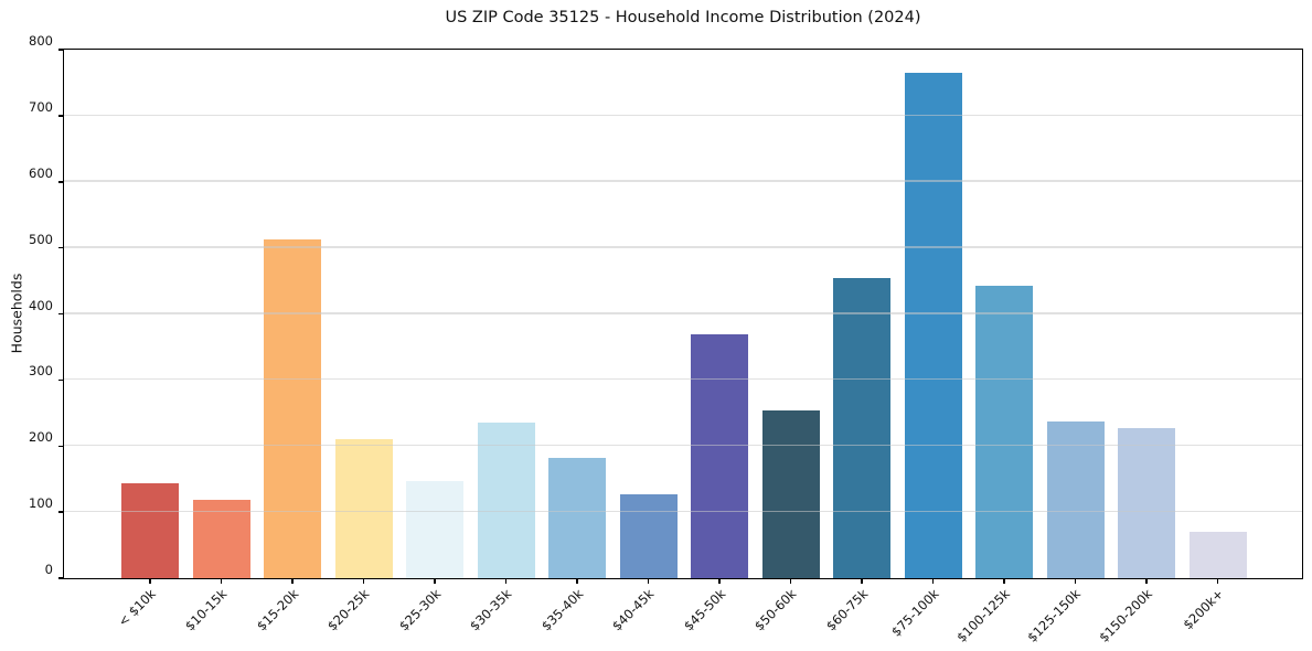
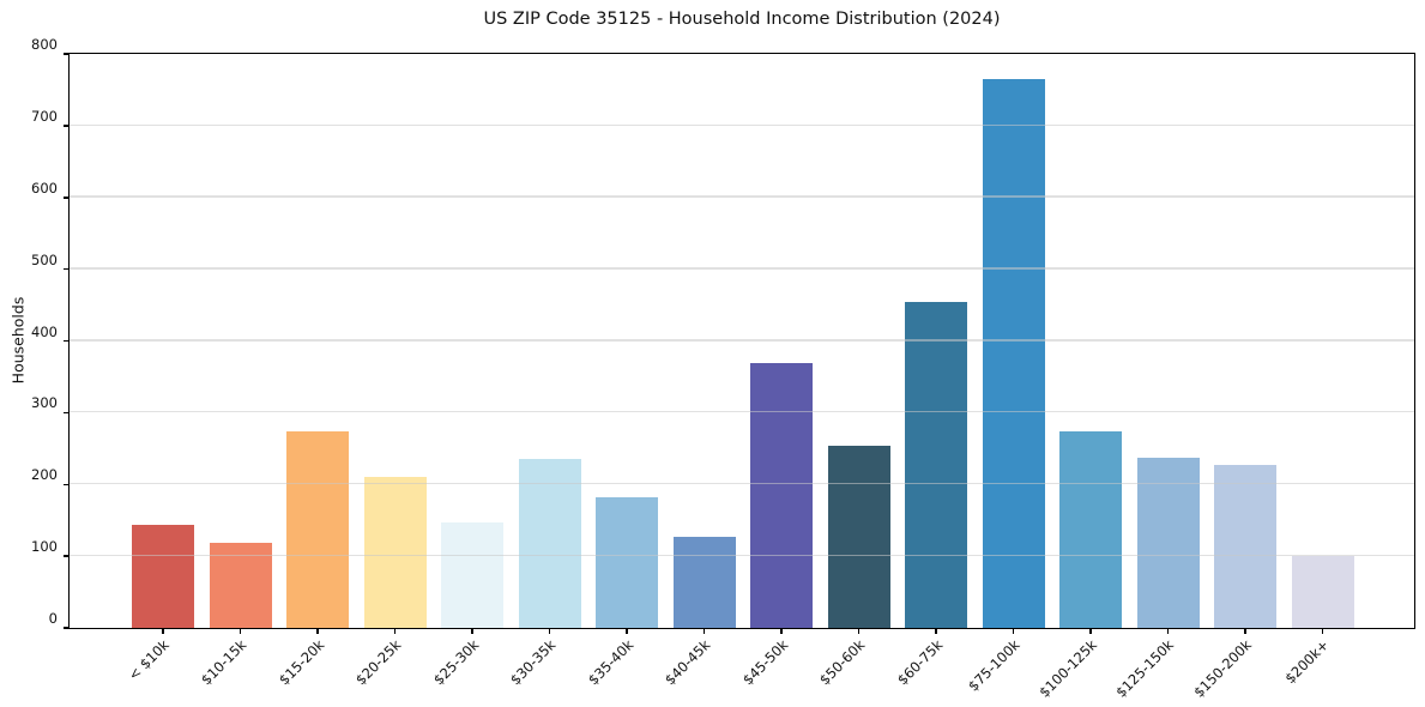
$15-20k: 510 -> 270
$100-125k: 440 -> 270
$200k+: 70 -> 100
